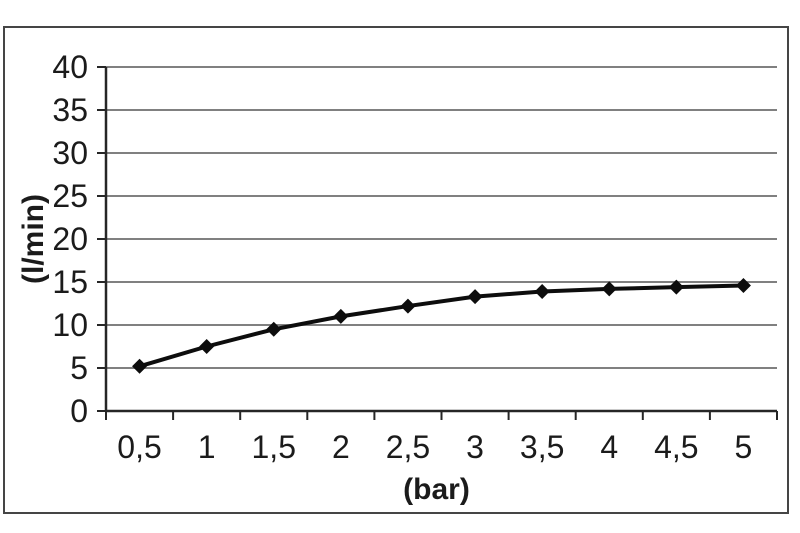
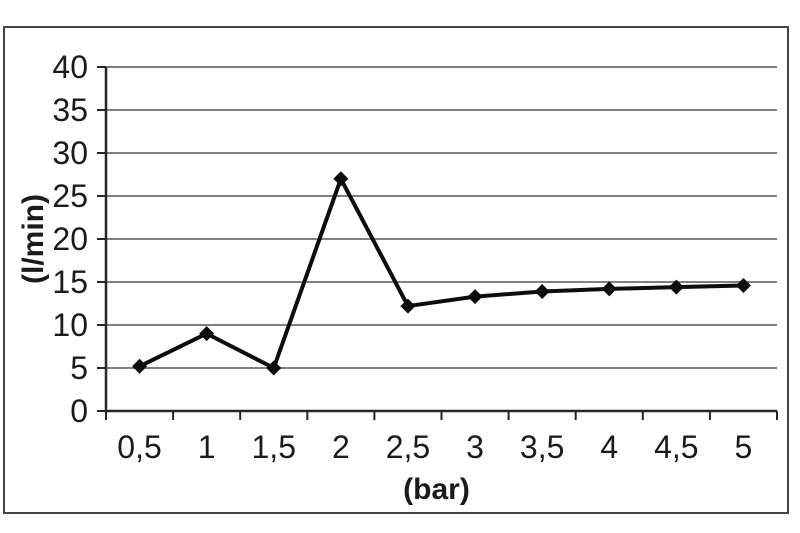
1: 8 -> 9
1,5: 10 -> 5
2: 11 -> 27
